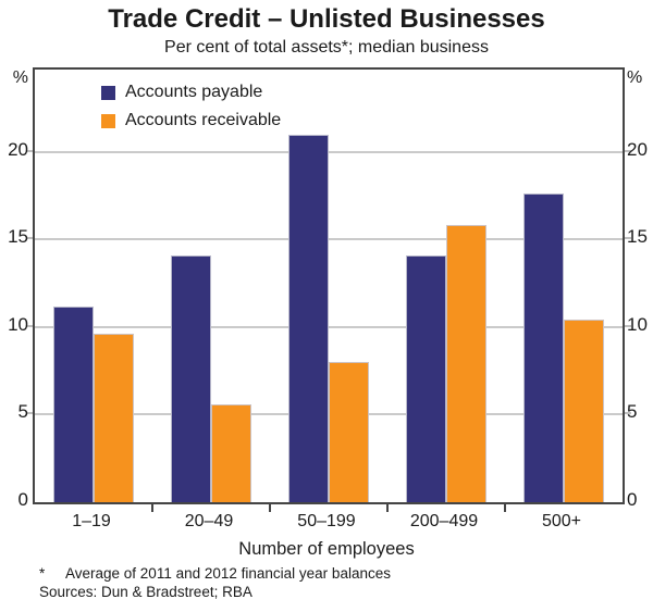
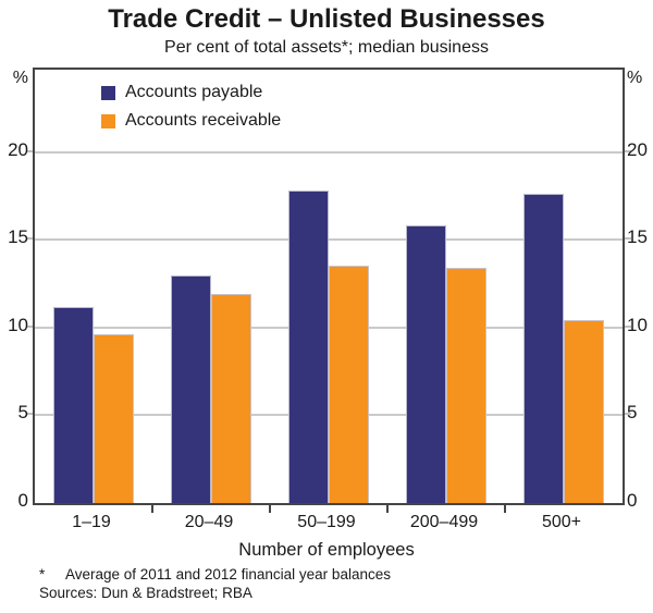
Accounts payable/20–49: 14.1 -> 13.0
Accounts receivable/20–49: 5.6 -> 11.9
Accounts payable/50–199: 21.0 -> 17.8
Accounts receivable/50–199: 8.0 -> 13.5
Accounts payable/200–499: 14.1 -> 15.8
Accounts receivable/200–499: 15.8 -> 13.4
